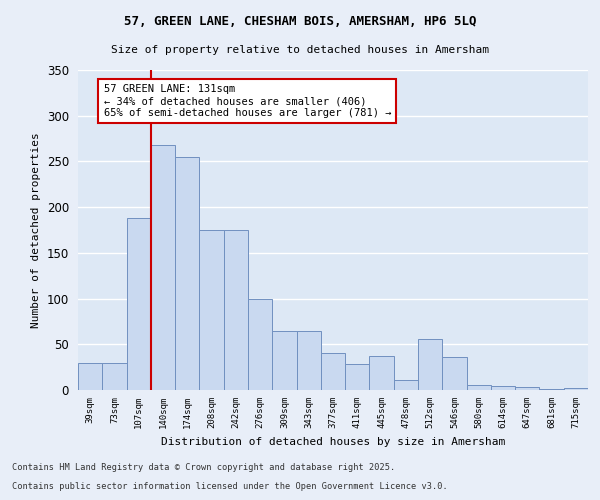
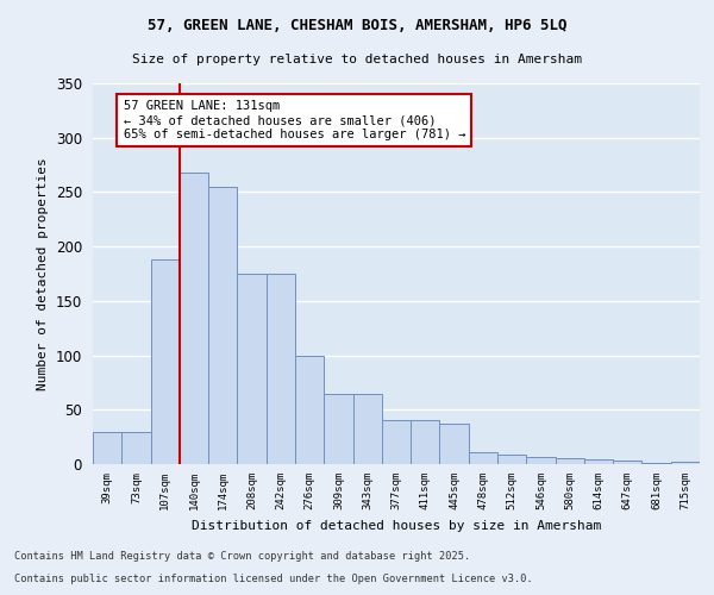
411sqm: 28 -> 40
512sqm: 56 -> 9
546sqm: 36 -> 7
